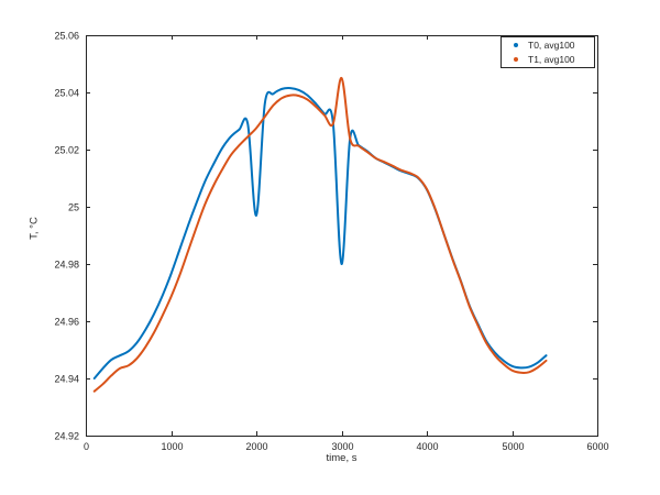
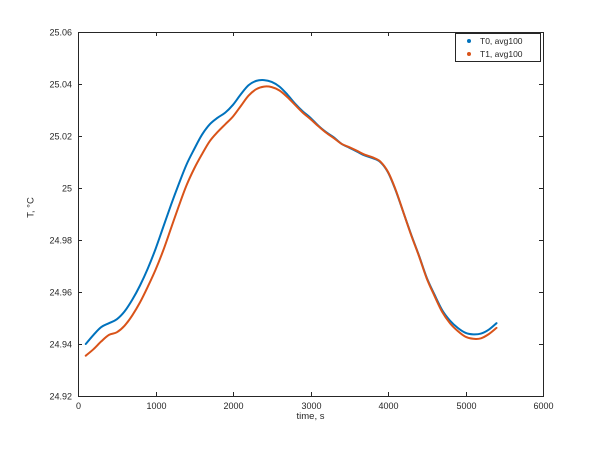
T0, avg100/2000: 24.997 -> 25.032
T0, avg100/3000: 24.980 -> 25.027
T1, avg100/3000: 25.045 -> 25.026
